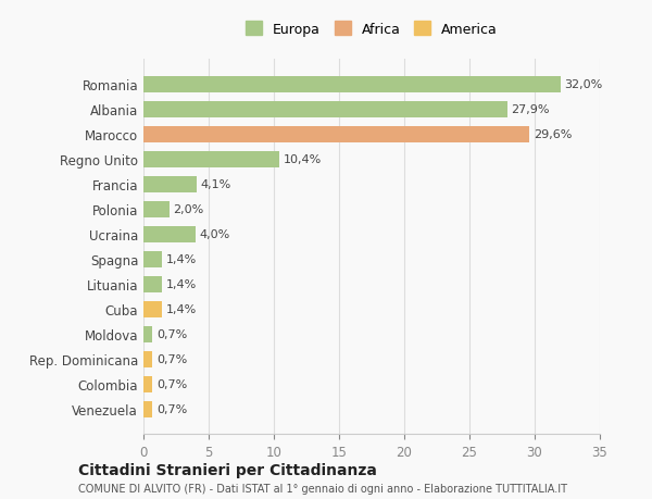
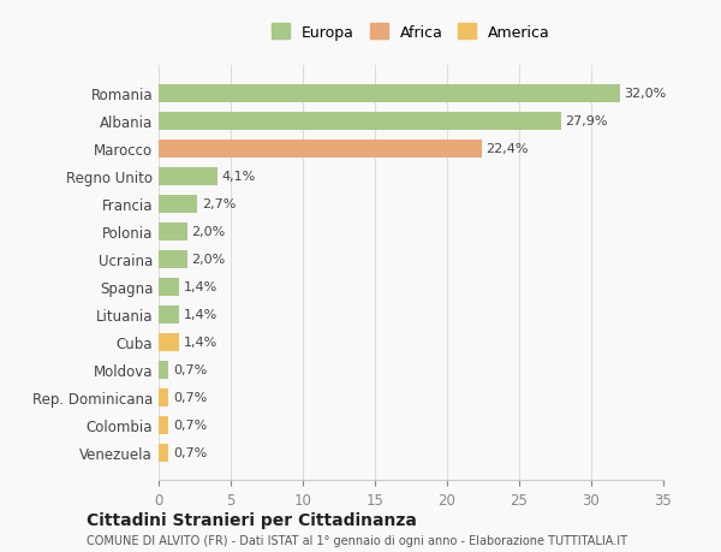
Marocco: 29,6% -> 22,4%
Regno Unito: 10,4% -> 4,1%
Francia: 4,1% -> 2,7%
Ucraina: 4,0% -> 2,0%
